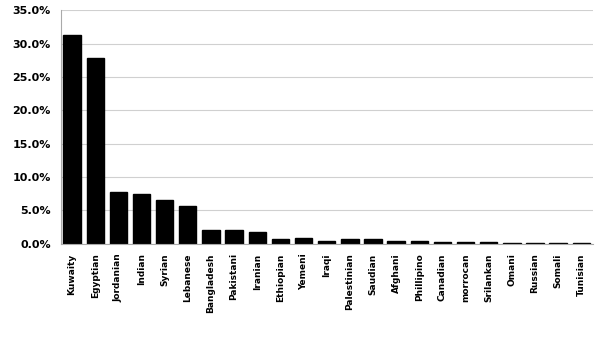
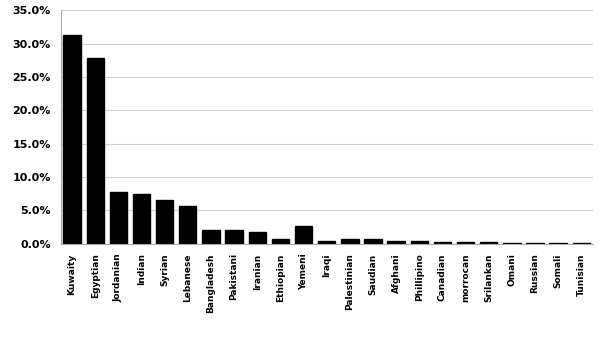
Yemeni: 0.9% -> 2.6%
